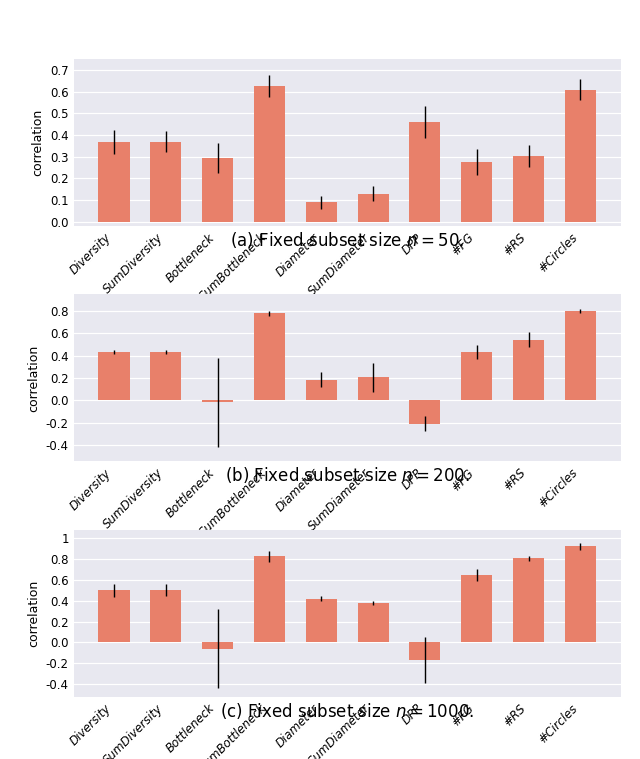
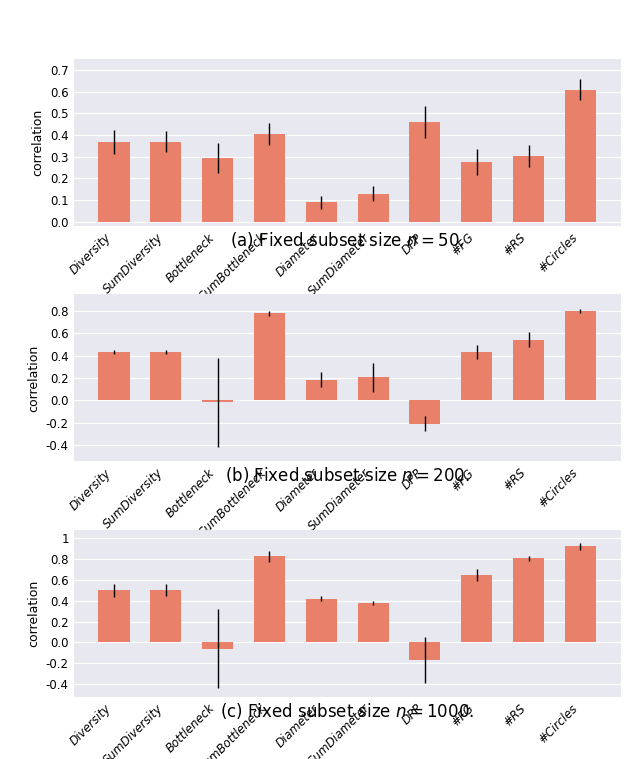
SumBottleneck: 0.625 -> 0.405
